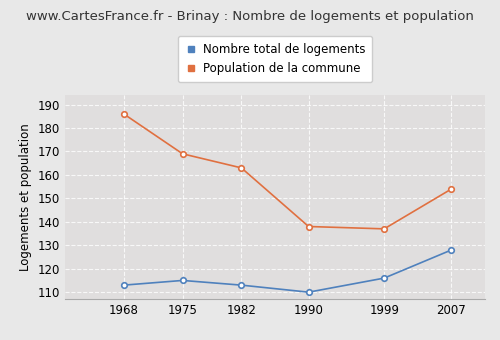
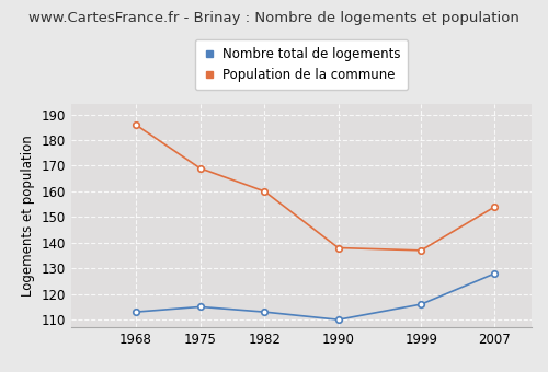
Population de la commune/1982: 163 -> 160
